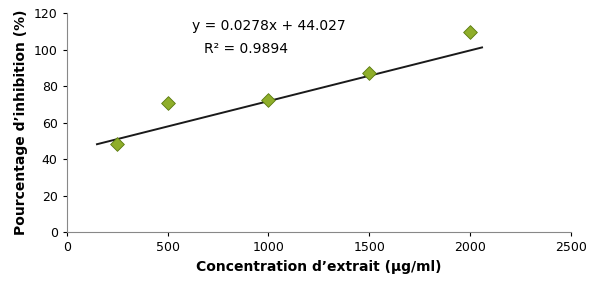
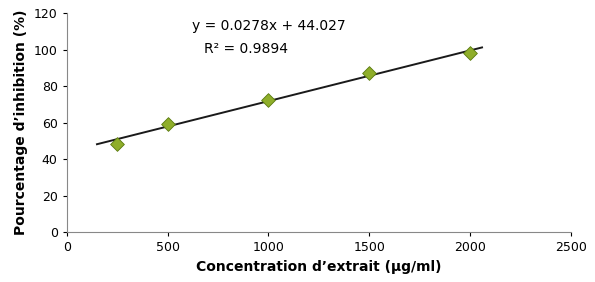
500: 71 -> 60
2000: 110 -> 98
